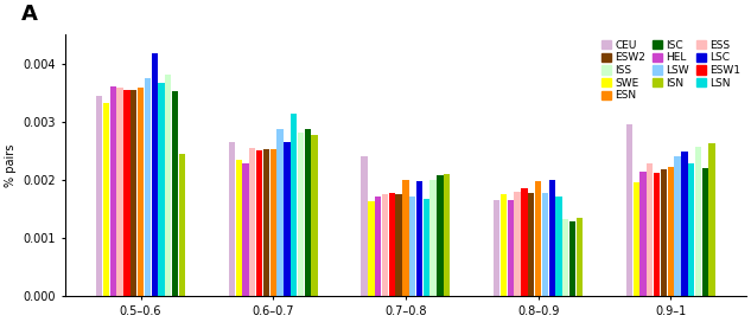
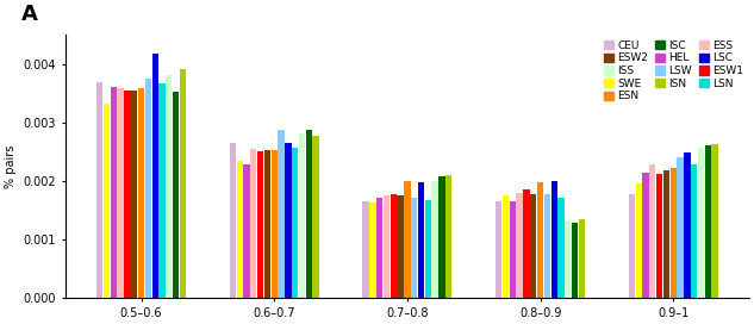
CEU/0.5–0.6: 0.00345 -> 0.00370
ISN/0.5–0.6: 0.00245 -> 0.00392
LSN/0.6–0.7: 0.00315 -> 0.00258
CEU/0.7–0.8: 0.00240 -> 0.00165
CEU/0.9–1: 0.00295 -> 0.00178
ISC/0.9–1: 0.00220 -> 0.00262
